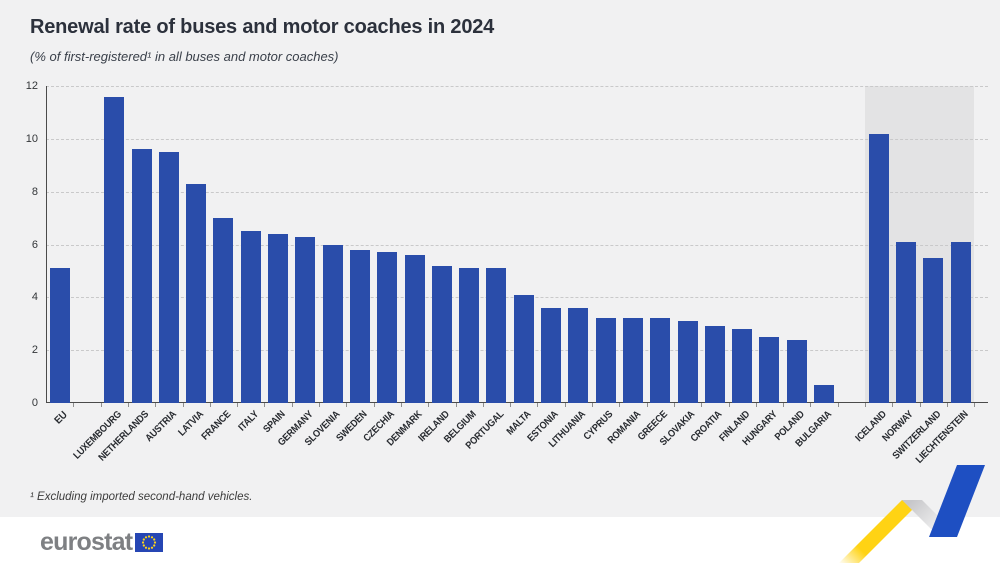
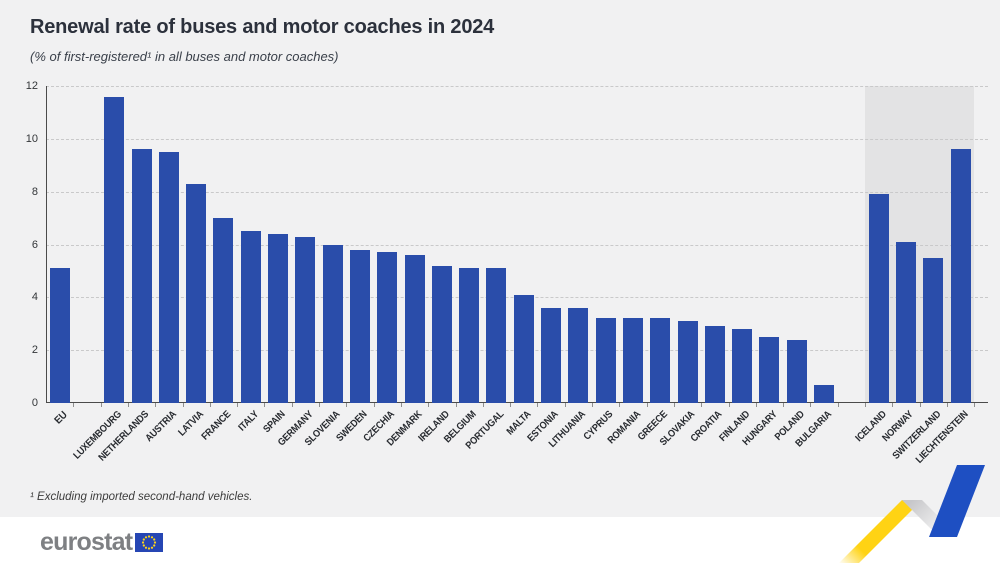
ICELAND: 10.2 -> 7.9
LIECHTENSTEIN: 6.1 -> 9.6
